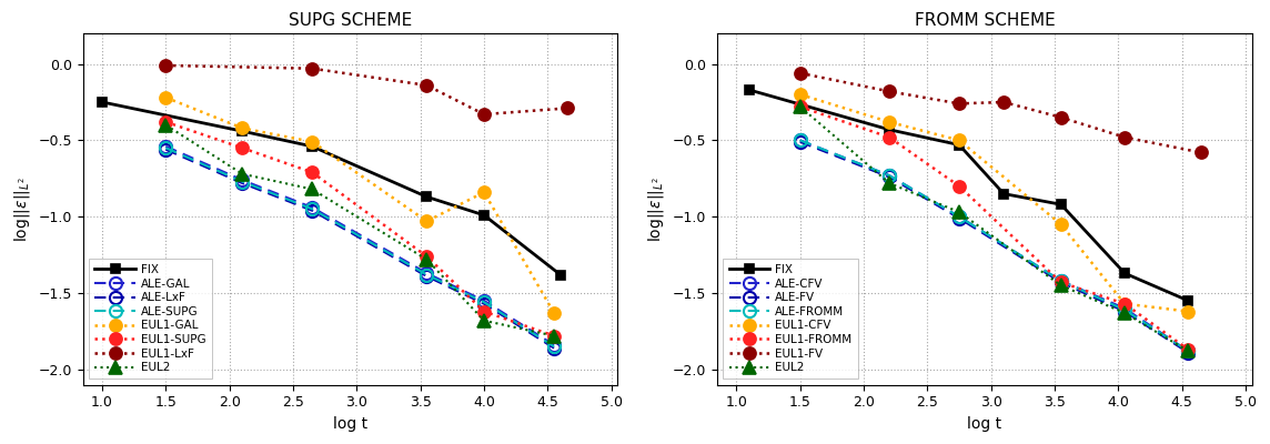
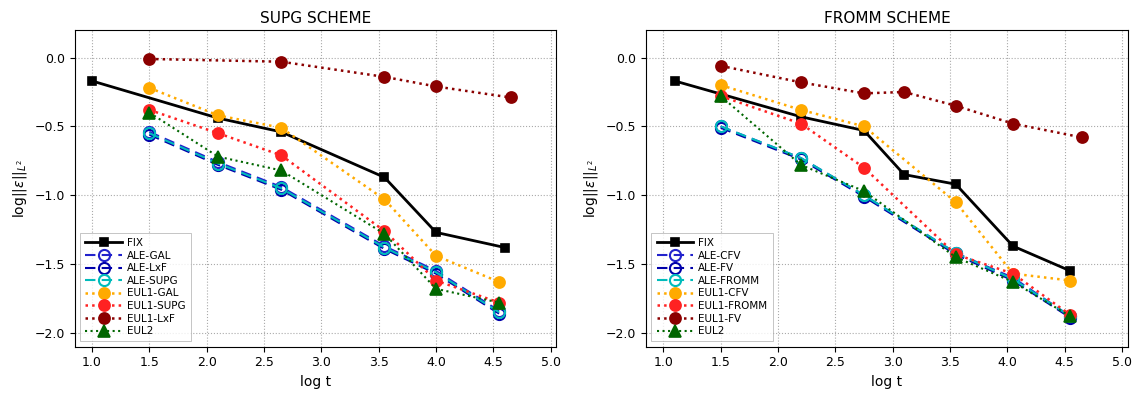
SUPG SCHEME/FIX/1.0: -0.25 -> -0.17
SUPG SCHEME/FIX/4.0: -0.99 -> -1.27
SUPG SCHEME/EUL1-GAL/4.0: -0.84 -> -1.44
SUPG SCHEME/EUL1-LxF/4.0: -0.33 -> -0.21
